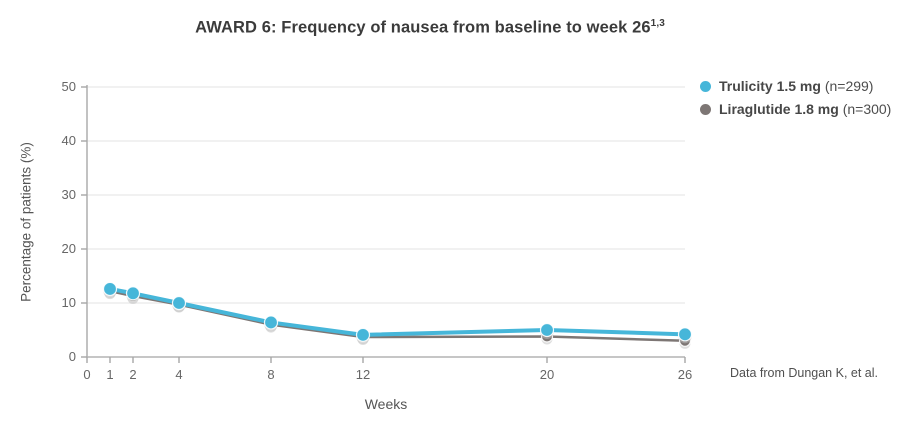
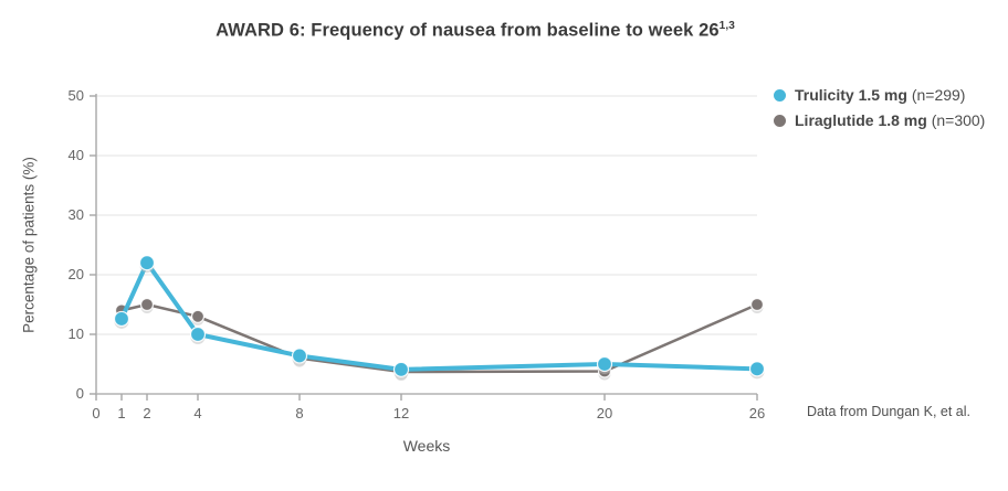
Liraglutide 1.8 mg (n=300)/1: 12 -> 14
Trulicity 1.5 mg (n=299)/2: 12 -> 22
Liraglutide 1.8 mg (n=300)/2: 11 -> 15
Liraglutide 1.8 mg (n=300)/4: 10 -> 13
Liraglutide 1.8 mg (n=300)/26: 3 -> 15
